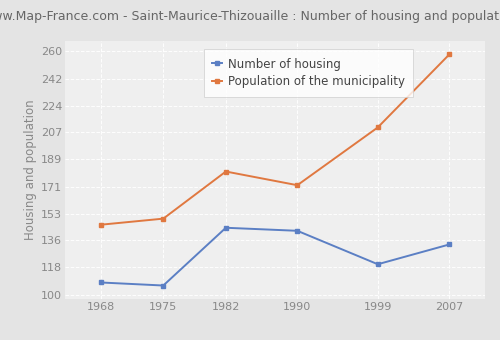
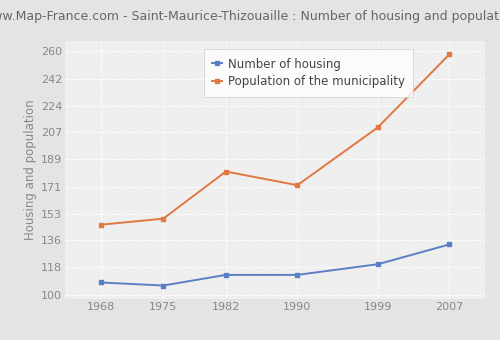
Number of housing/1982: 144 -> 113
Number of housing/1990: 142 -> 113
